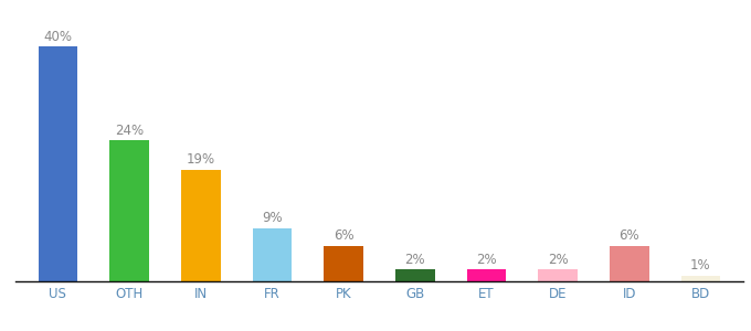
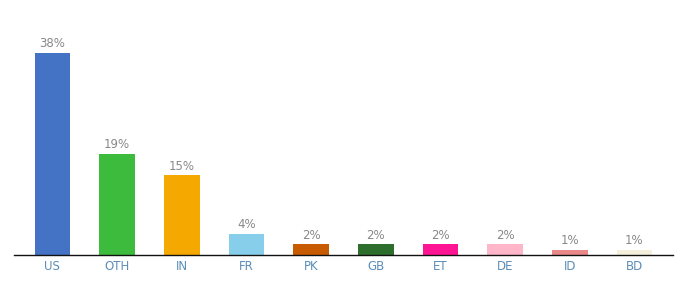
US: 40% -> 38%
OTH: 24% -> 19%
IN: 19% -> 15%
FR: 9% -> 4%
PK: 6% -> 2%
ID: 6% -> 1%
